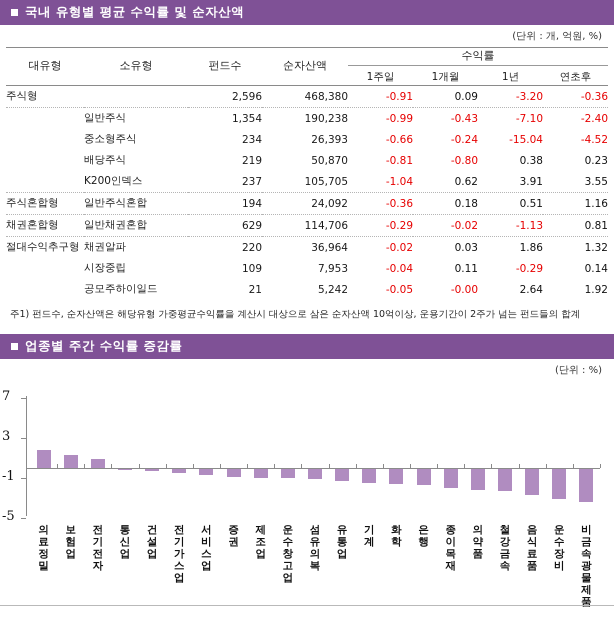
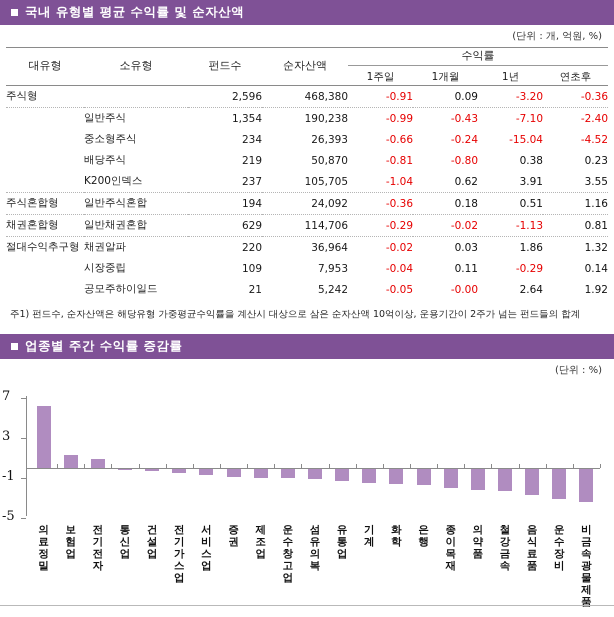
의료정밀: 1.8 -> 6.2
